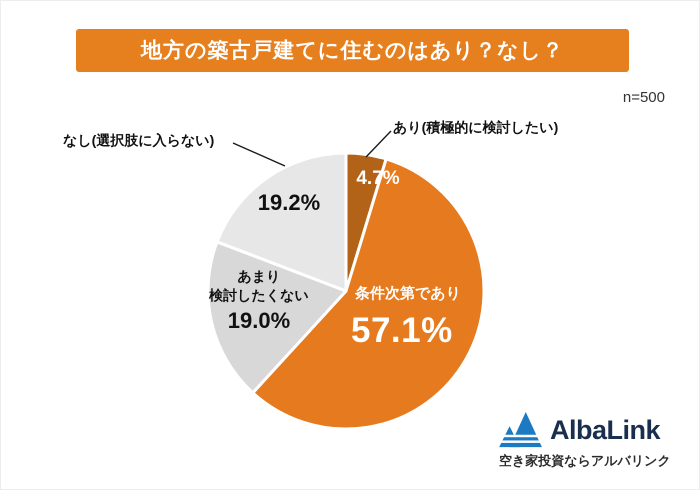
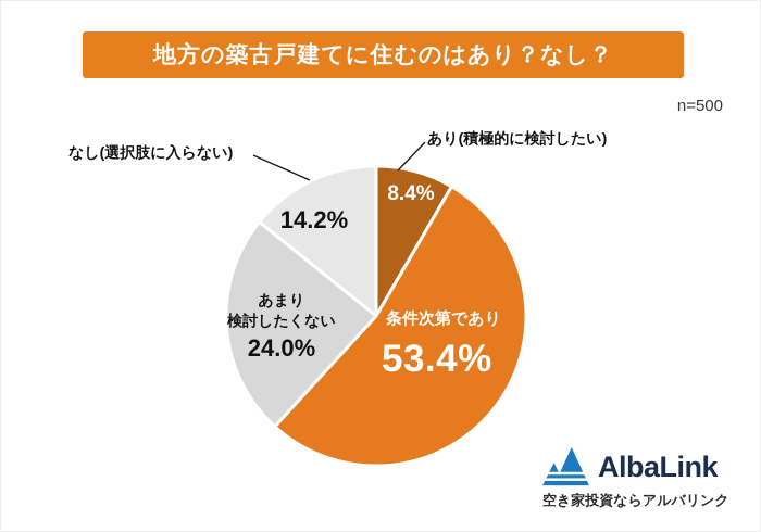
あり(積極的に検討したい): 4.7% -> 8.4%
条件次第であり: 57.1% -> 53.4%
あまり検討したくない: 19.0% -> 24.0%
なし(選択肢に入らない): 19.2% -> 14.2%
